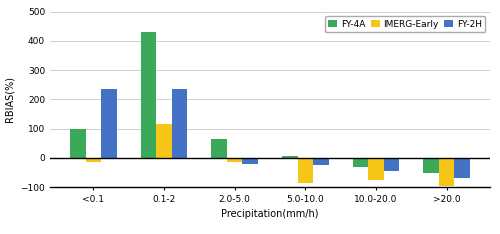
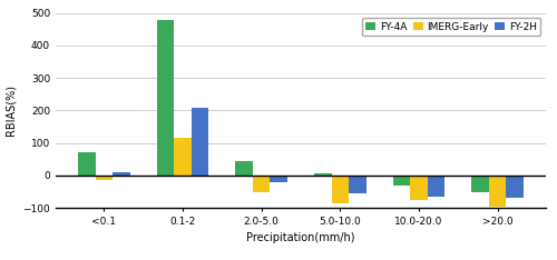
FY-4A/<0.1: 100 -> 70
FY-2H/<0.1: 235 -> 10
FY-4A/0.1-2: 430 -> 480
FY-2H/0.1-2: 235 -> 210
FY-4A/2.0-5.0: 65 -> 45
IMERG-Early/2.0-5.0: -15 -> -50
FY-2H/5.0-10.0: -25 -> -55
FY-2H/10.0-20.0: -45 -> -65
